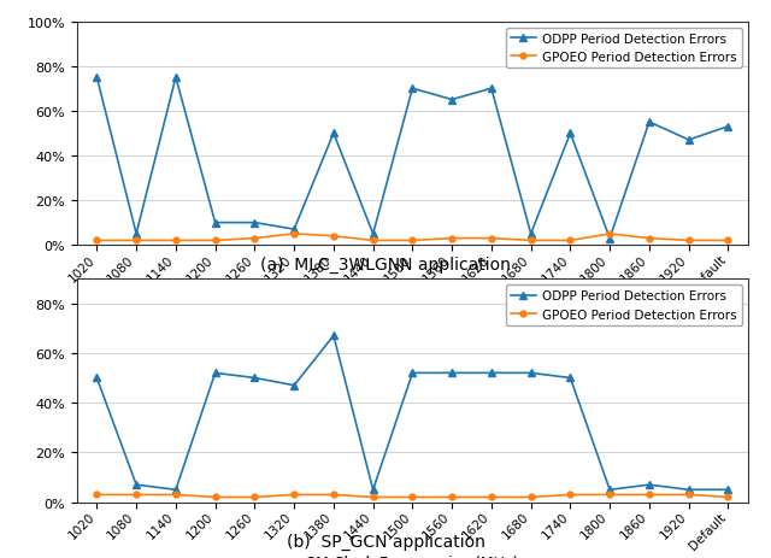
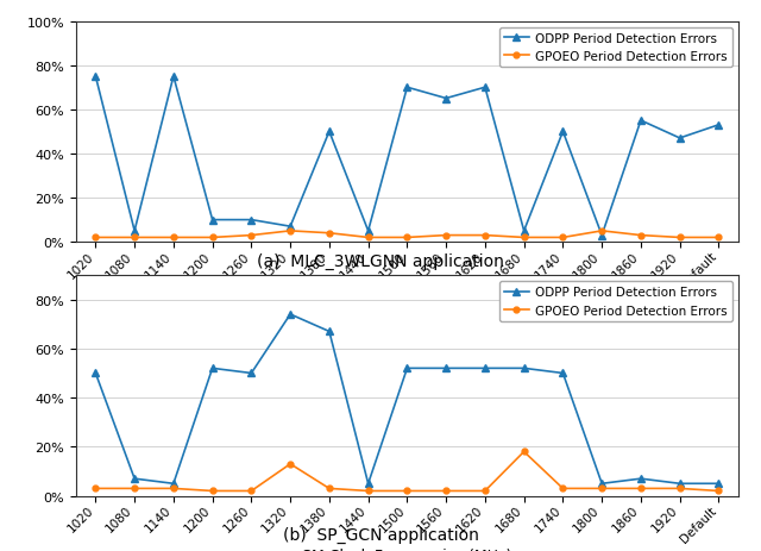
ODPP Period Detection Errors/1320: 47% -> 74%
GPOEO Period Detection Errors/1320: 3% -> 13%
GPOEO Period Detection Errors/1680: 2% -> 18%
